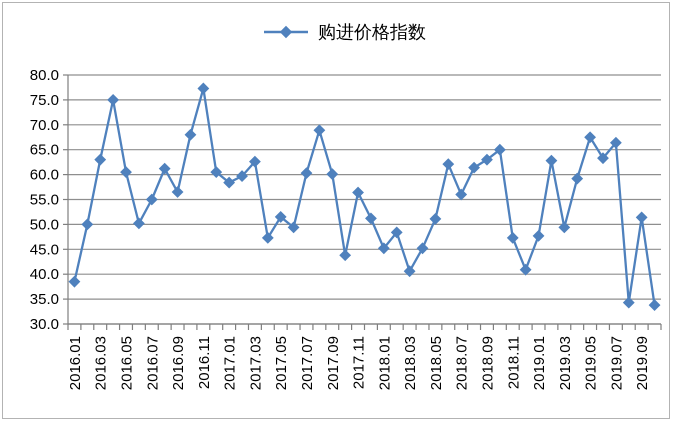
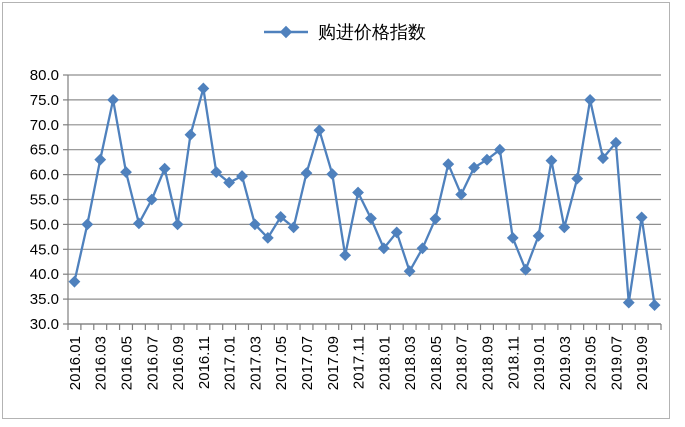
2016.09: 56 -> 50
2017.03: 63 -> 50
2019.05: 68 -> 75
